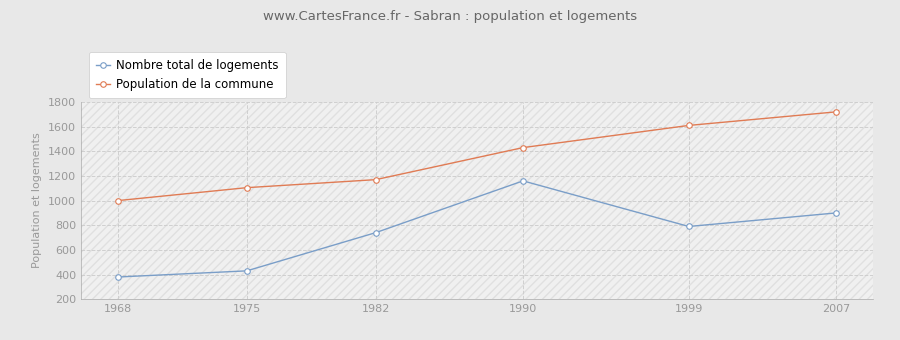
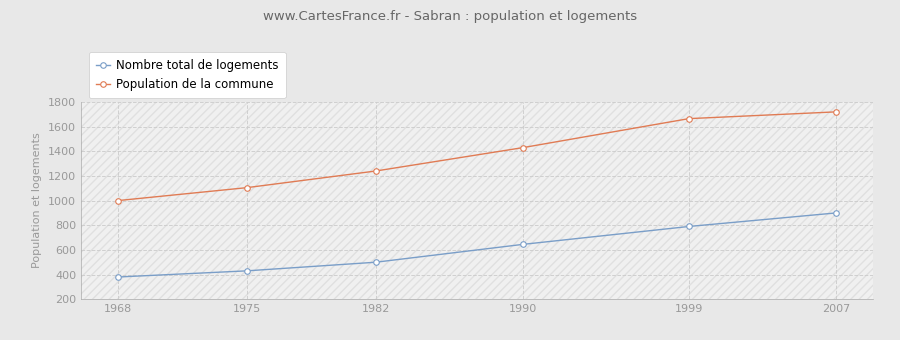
Nombre total de logements/1982: 740 -> 500
Population de la commune/1982: 1170 -> 1240
Nombre total de logements/1990: 1160 -> 640
Population de la commune/1999: 1610 -> 1660
